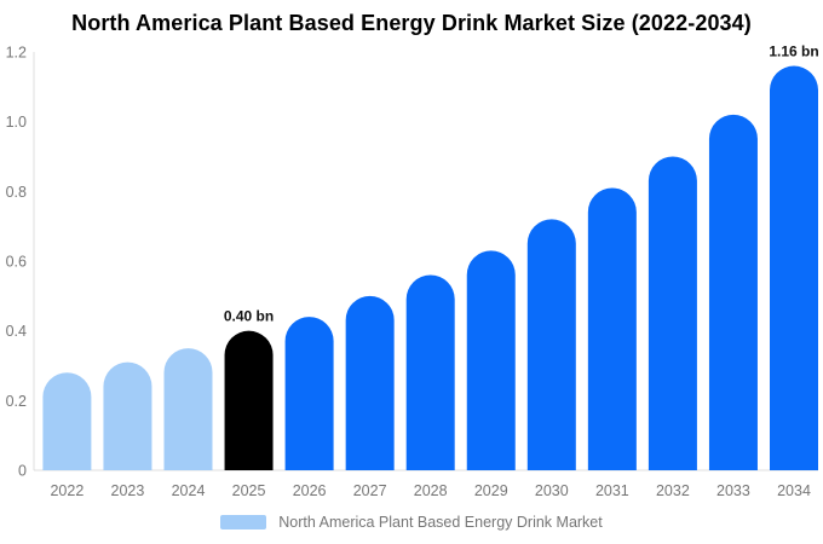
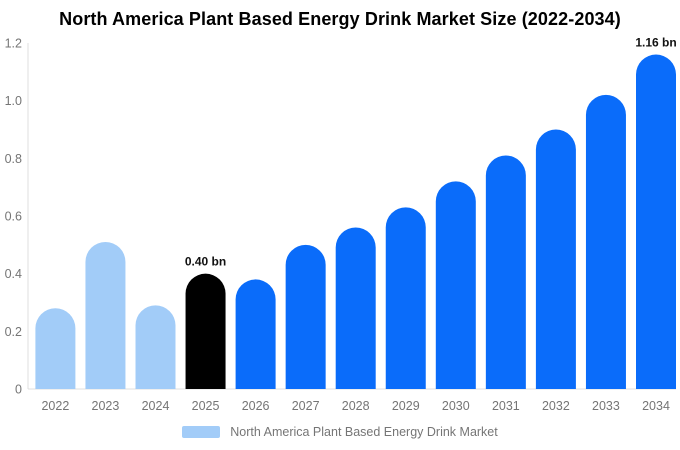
2023: 0.31 -> 0.51
2024: 0.35 -> 0.29
2026: 0.44 -> 0.38
